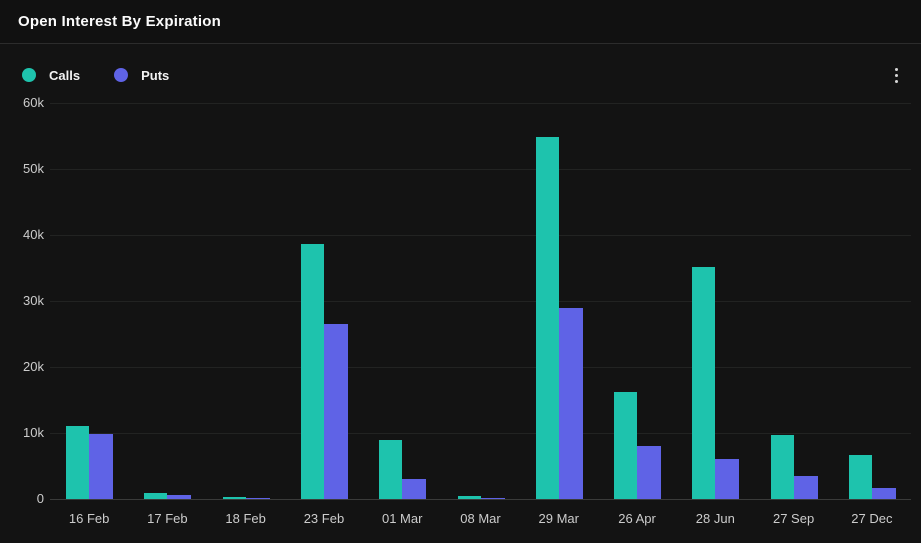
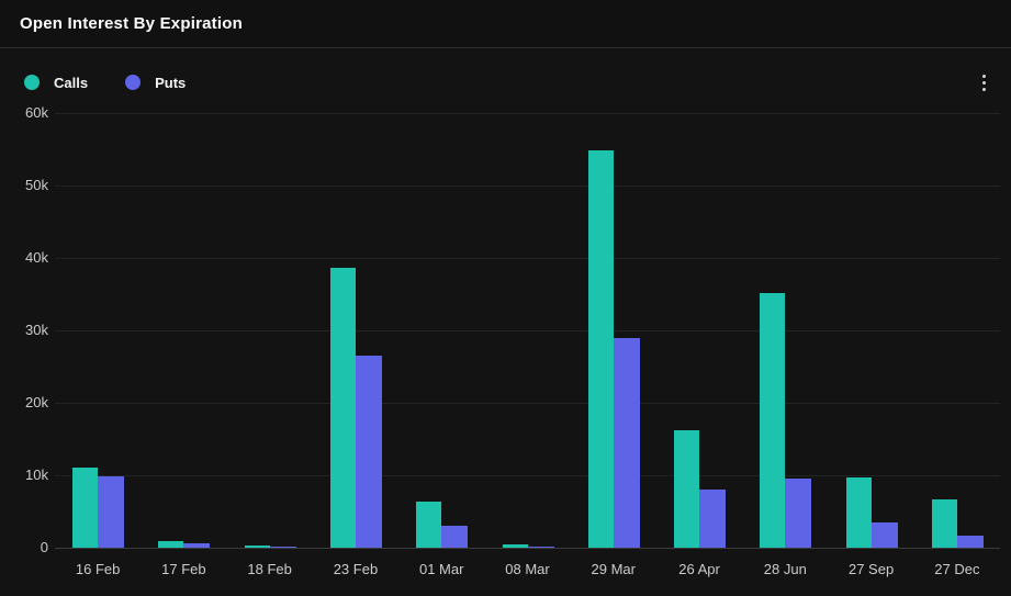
Calls/01 Mar: 9k -> 6k
Puts/28 Jun: 6k -> 10k
